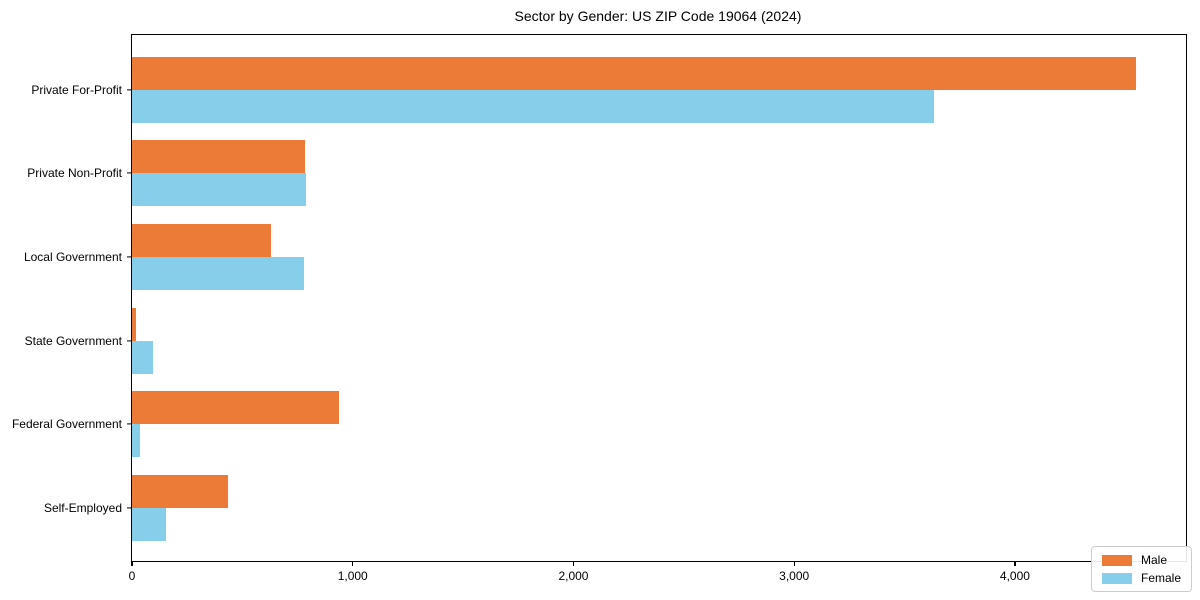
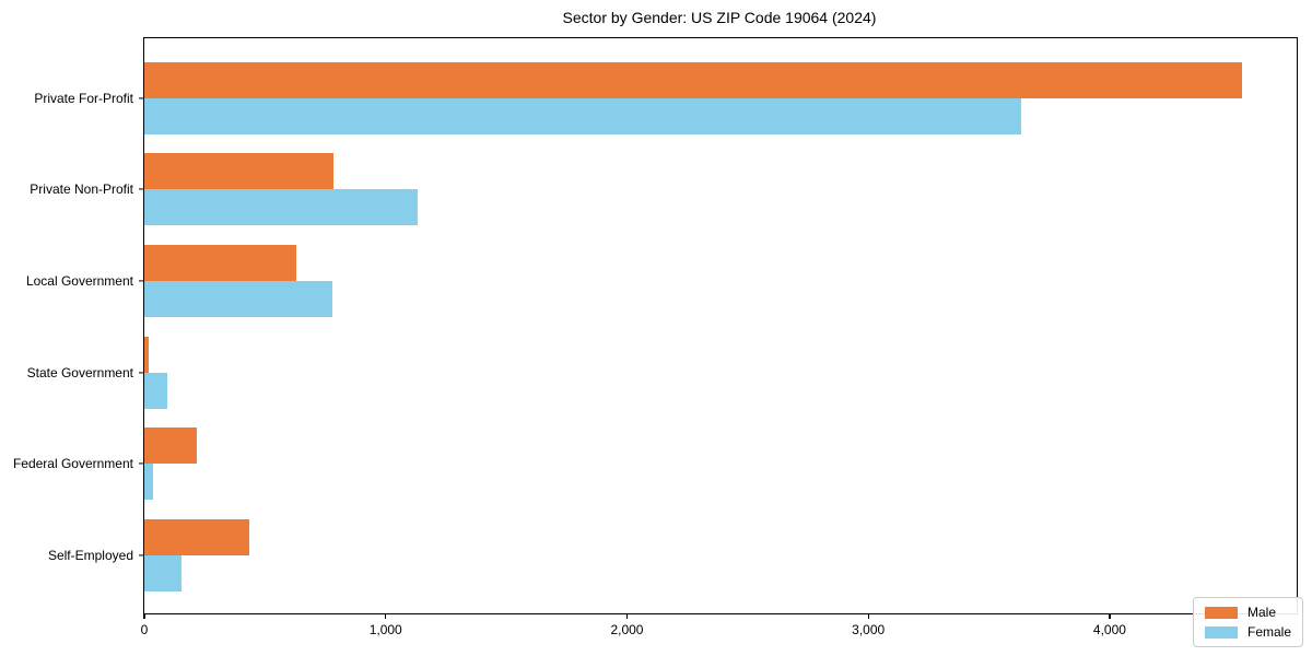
Female/Private Non-Profit: 790 -> 1130
Male/Federal Government: 940 -> 220
